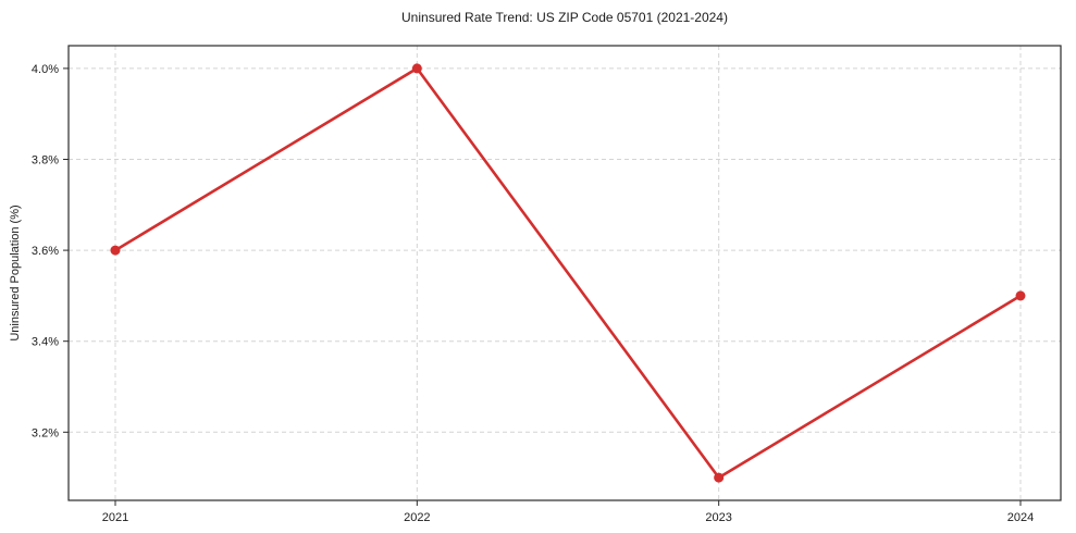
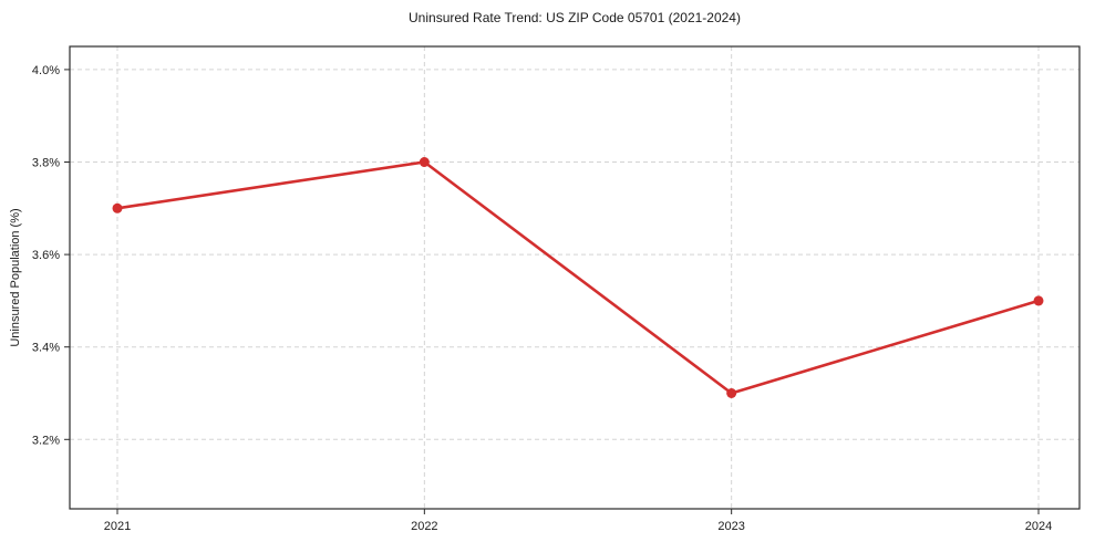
2021: 3.6% -> 3.7%
2022: 4.0% -> 3.8%
2023: 3.1% -> 3.3%
